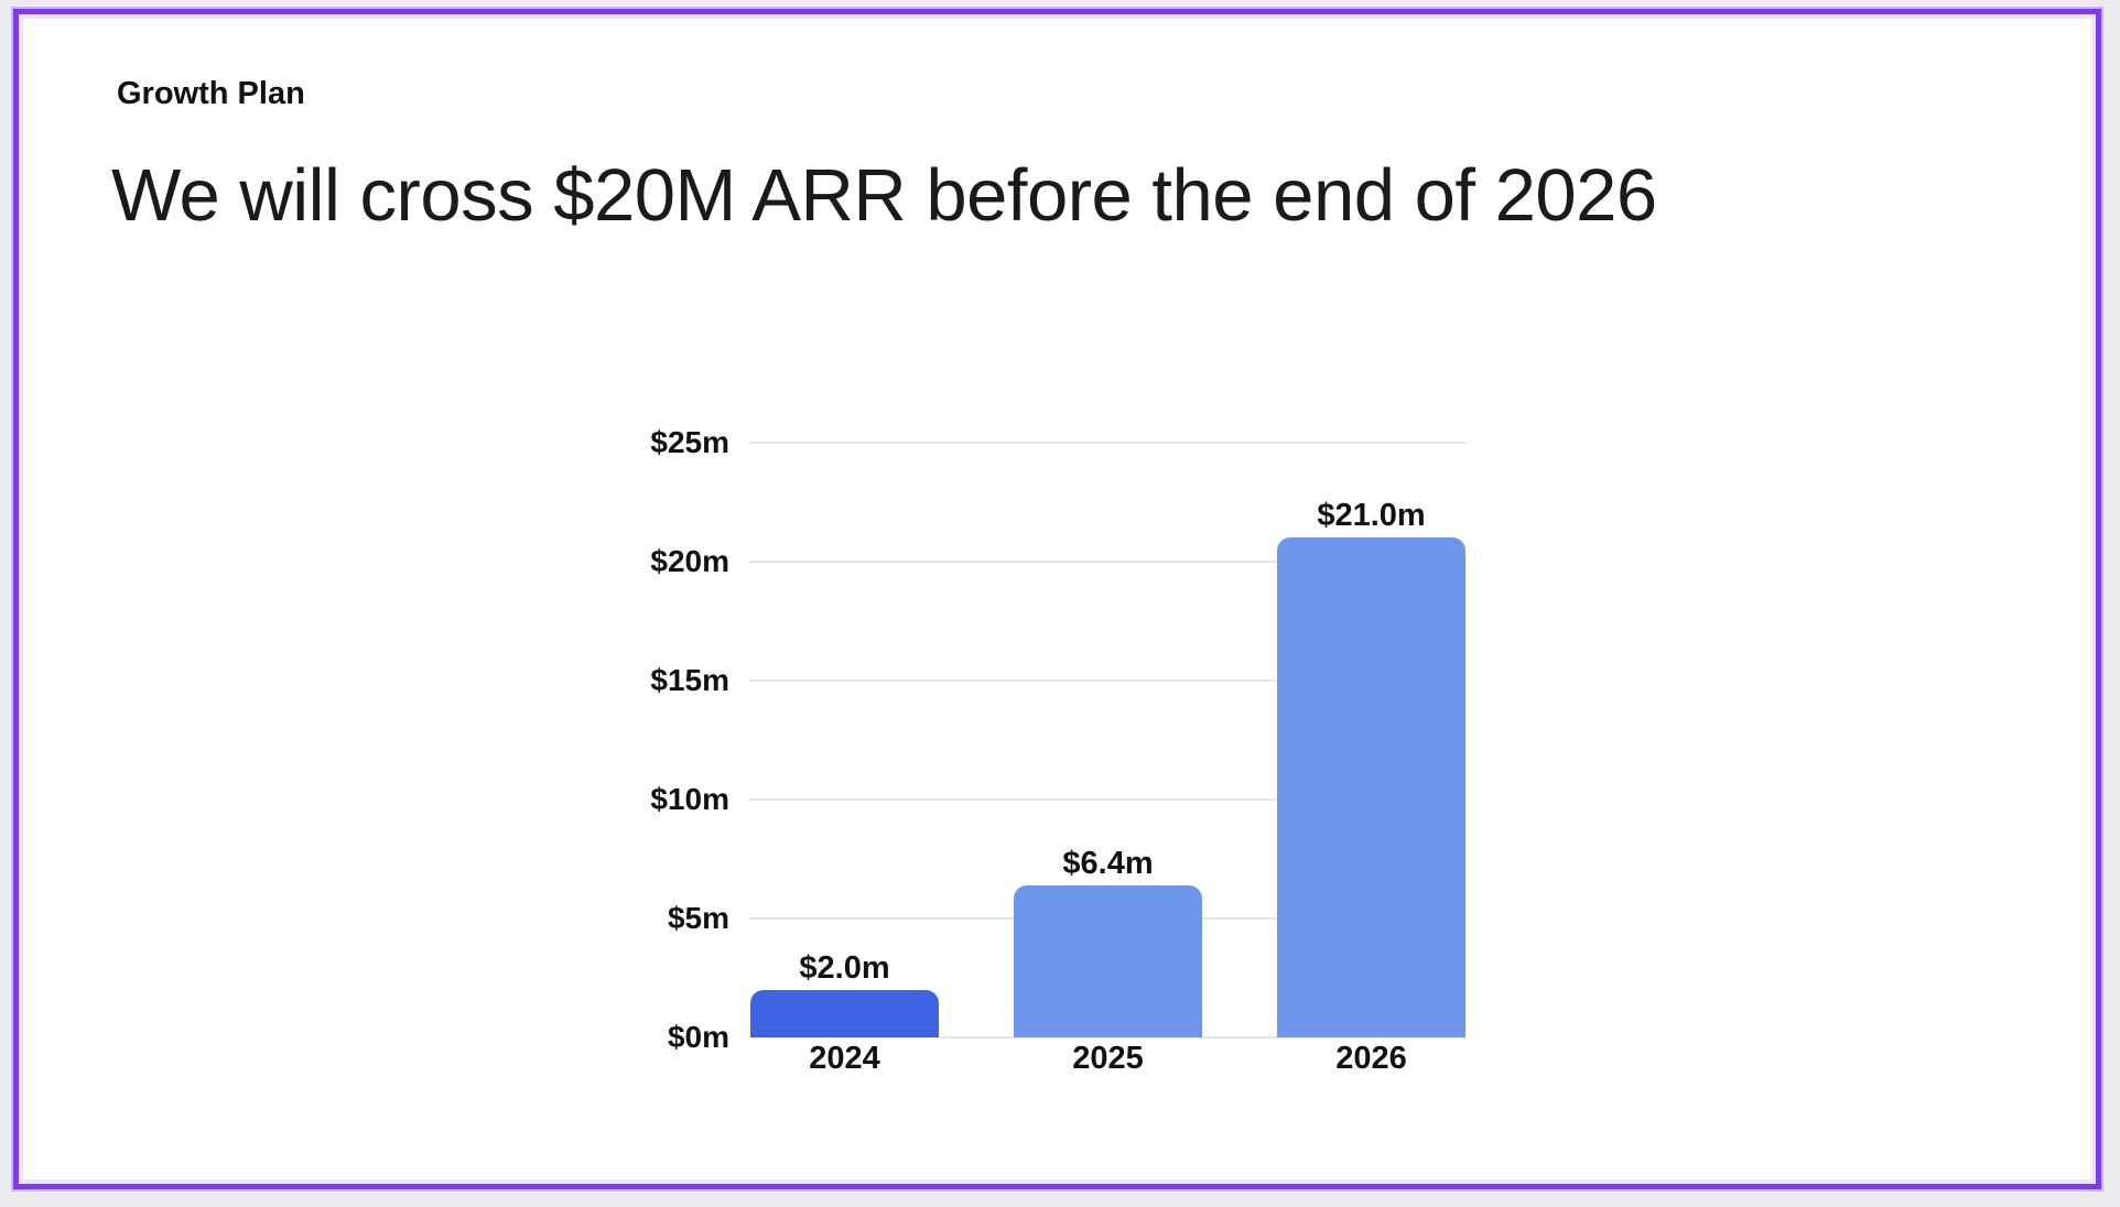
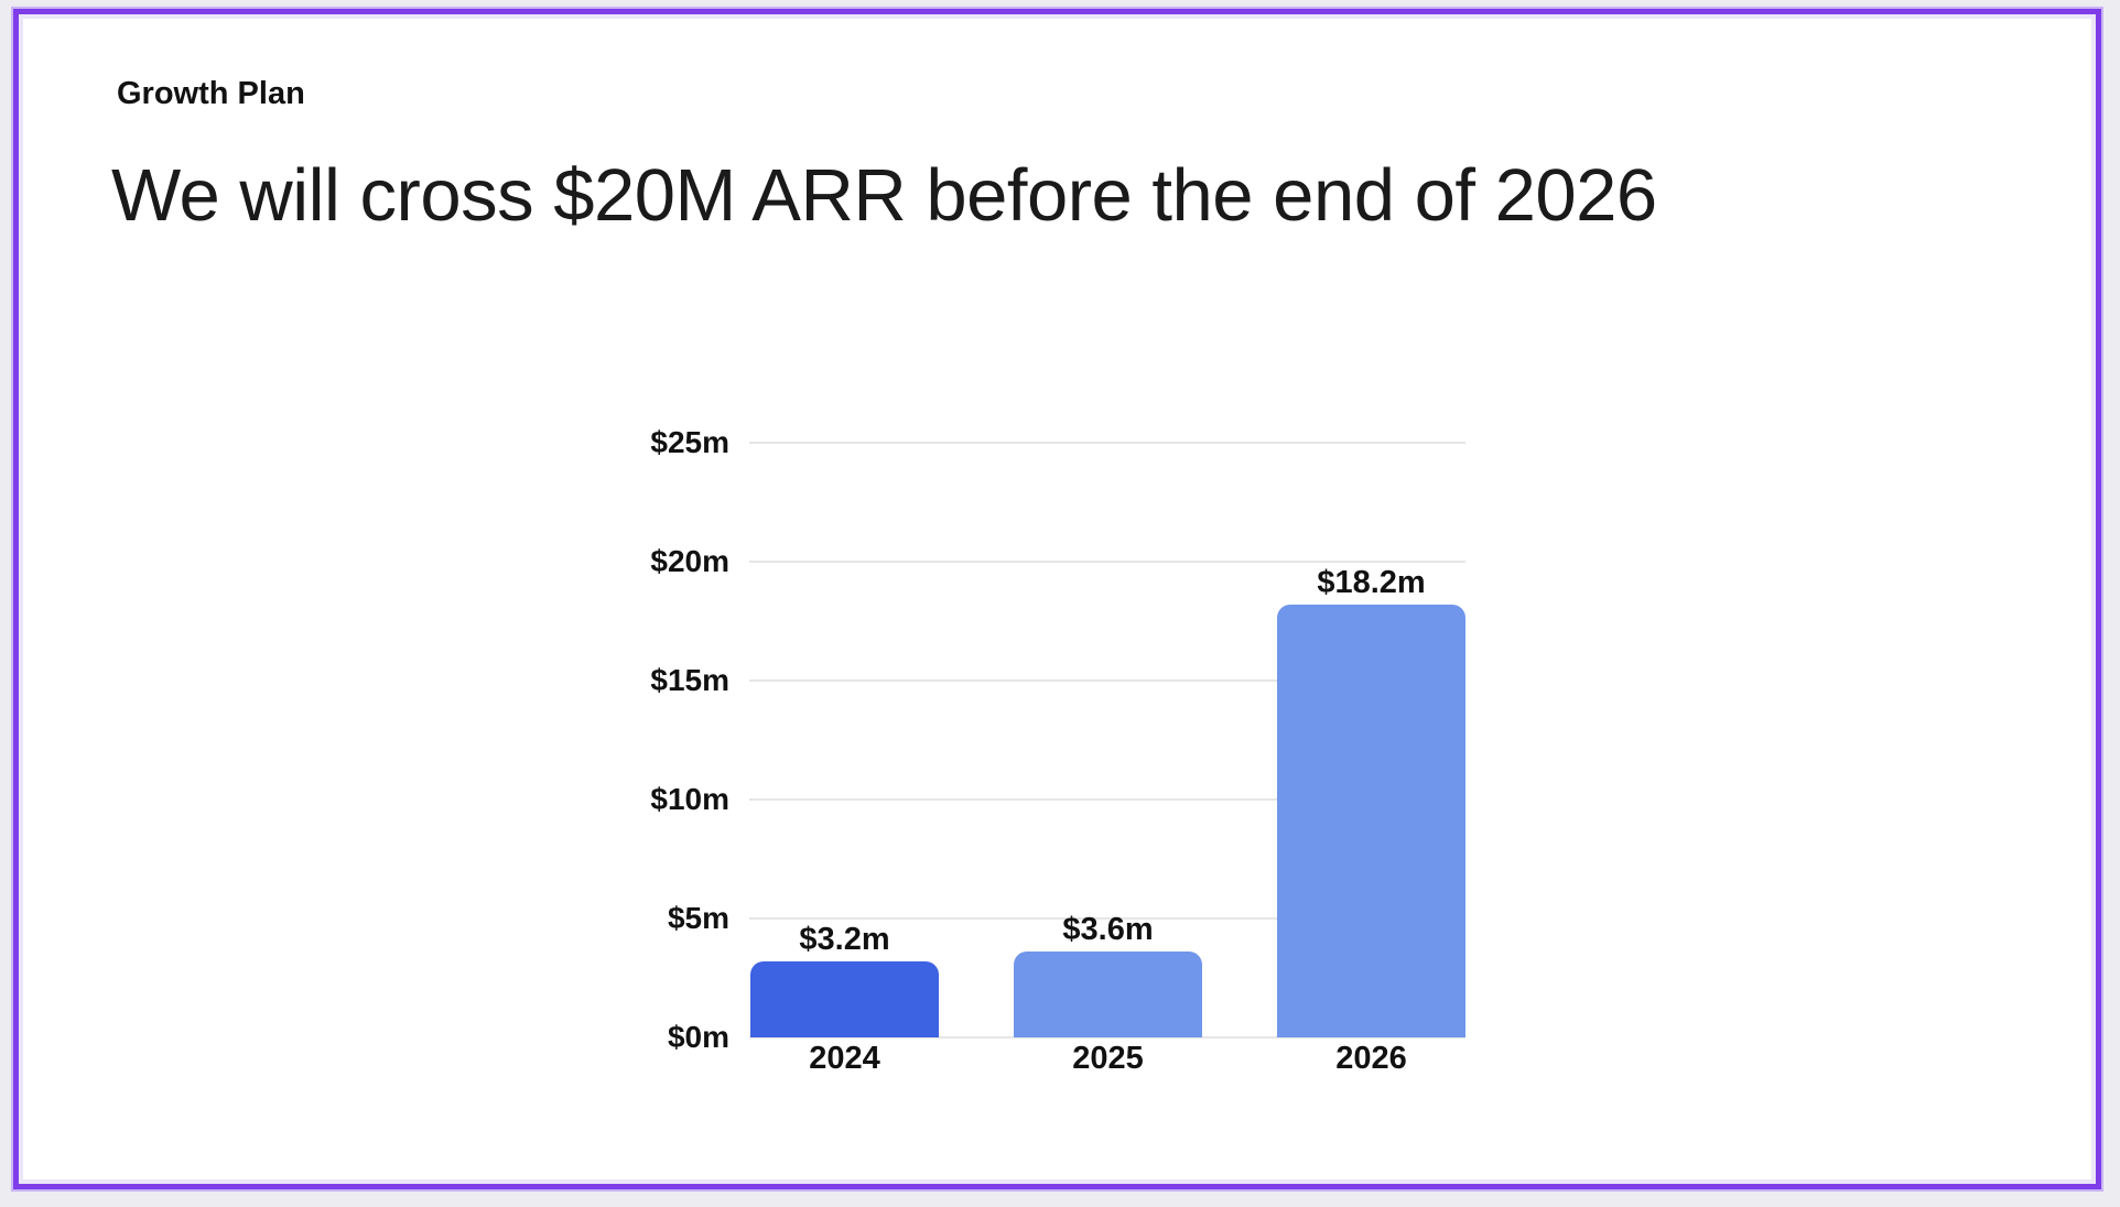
2024: $2.0m -> $3.2m
2025: $6.4m -> $3.6m
2026: $21.0m -> $18.2m
